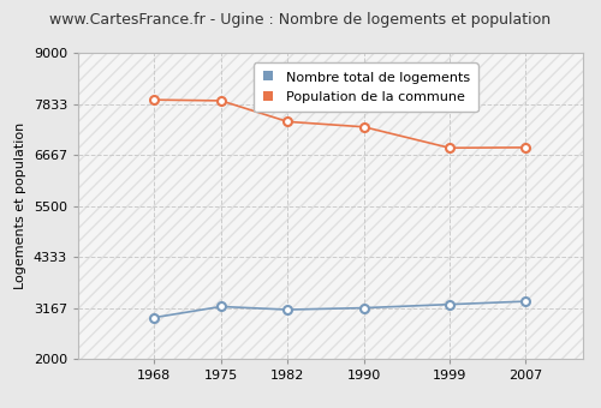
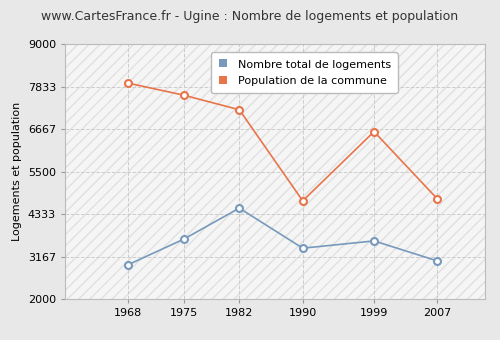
Nombre total de logements/1975: 3200 -> 3650
Population de la commune/1975: 7910 -> 7600
Nombre total de logements/1982: 3130 -> 4500
Population de la commune/1982: 7430 -> 7200
Nombre total de logements/1990: 3170 -> 3400
Population de la commune/1990: 7310 -> 4700
Nombre total de logements/1999: 3250 -> 3600
Population de la commune/1999: 6830 -> 6600
Nombre total de logements/2007: 3320 -> 3050
Population de la commune/2007: 6840 -> 4750
